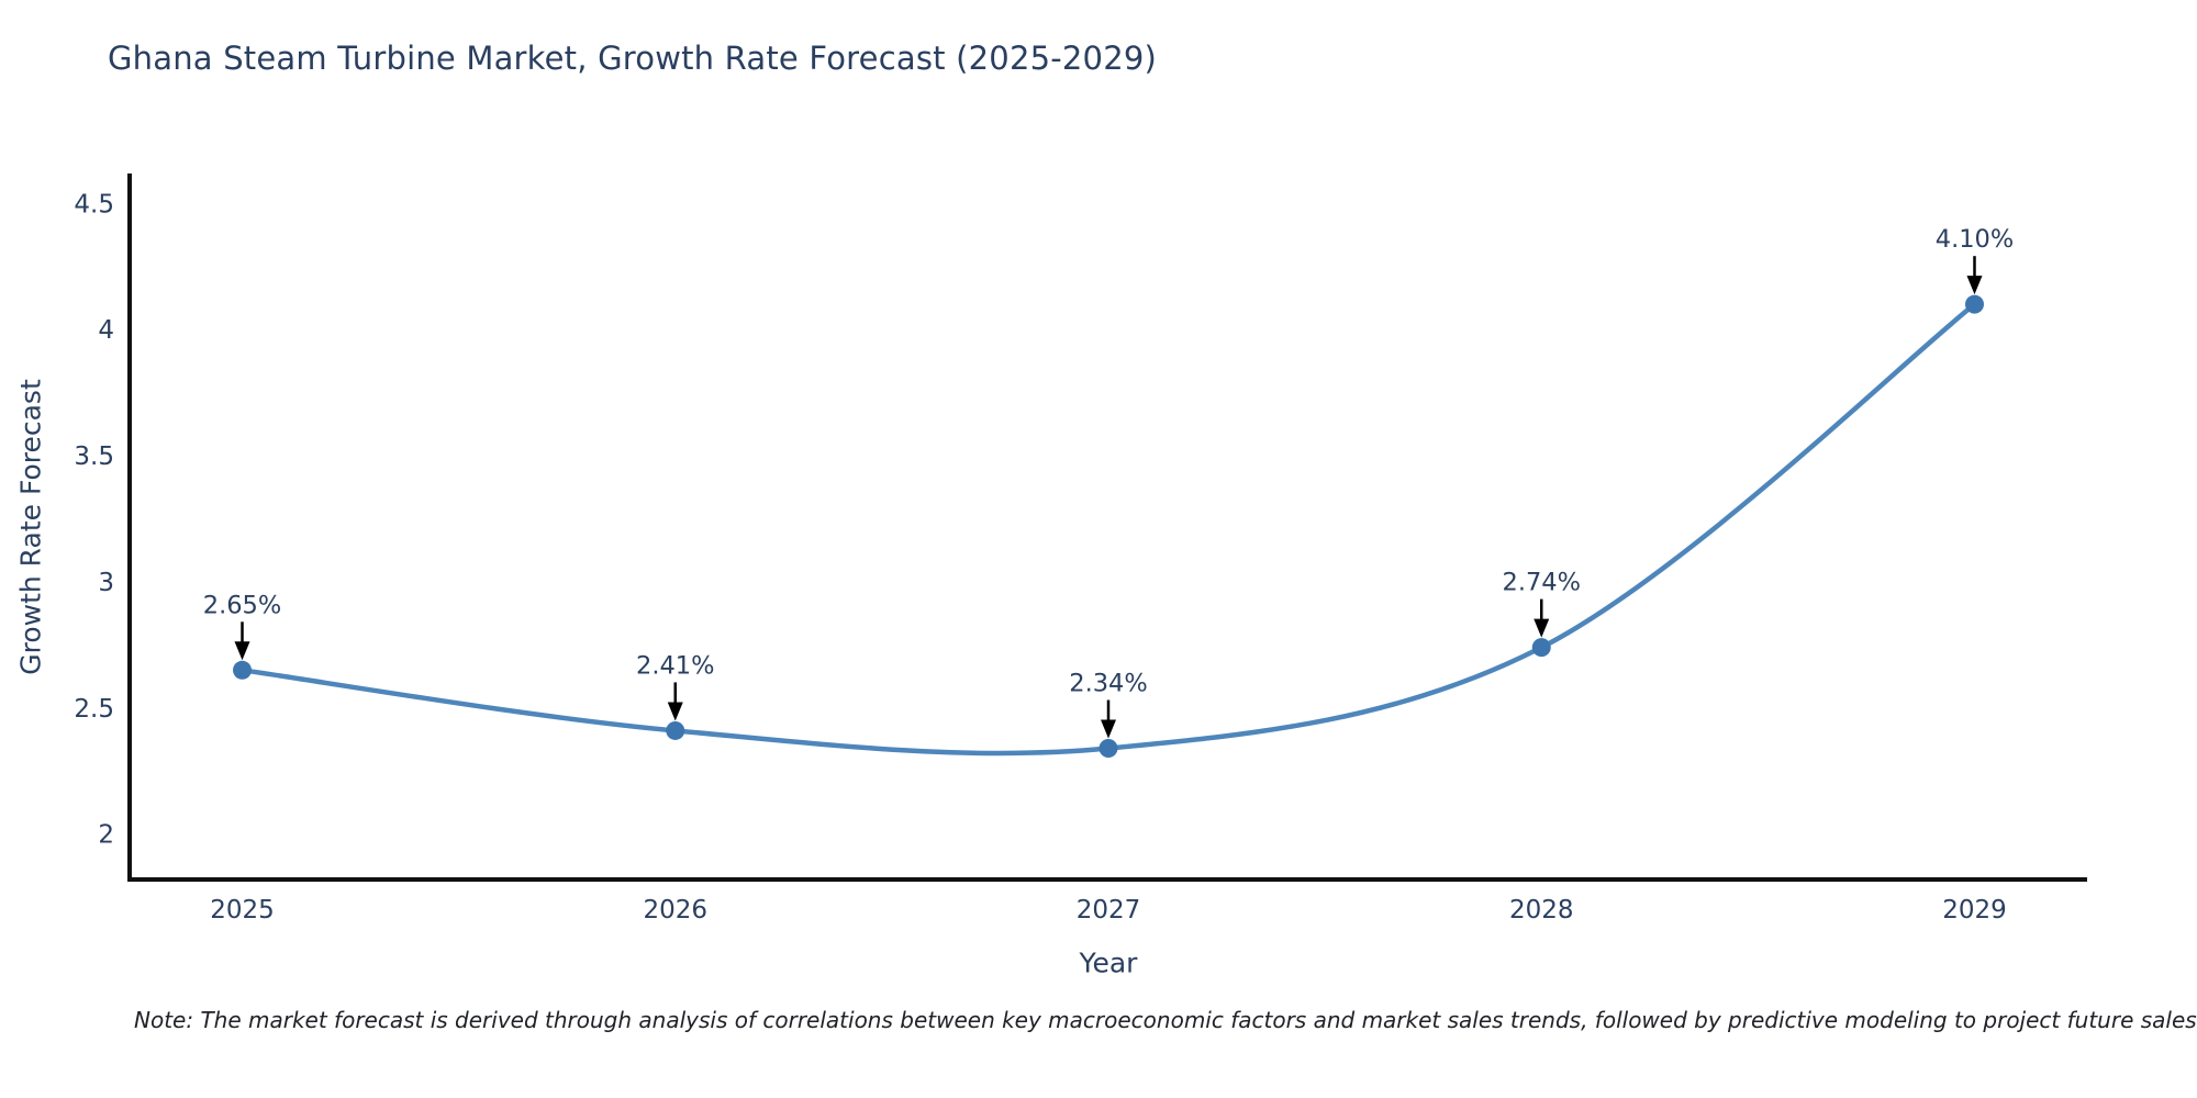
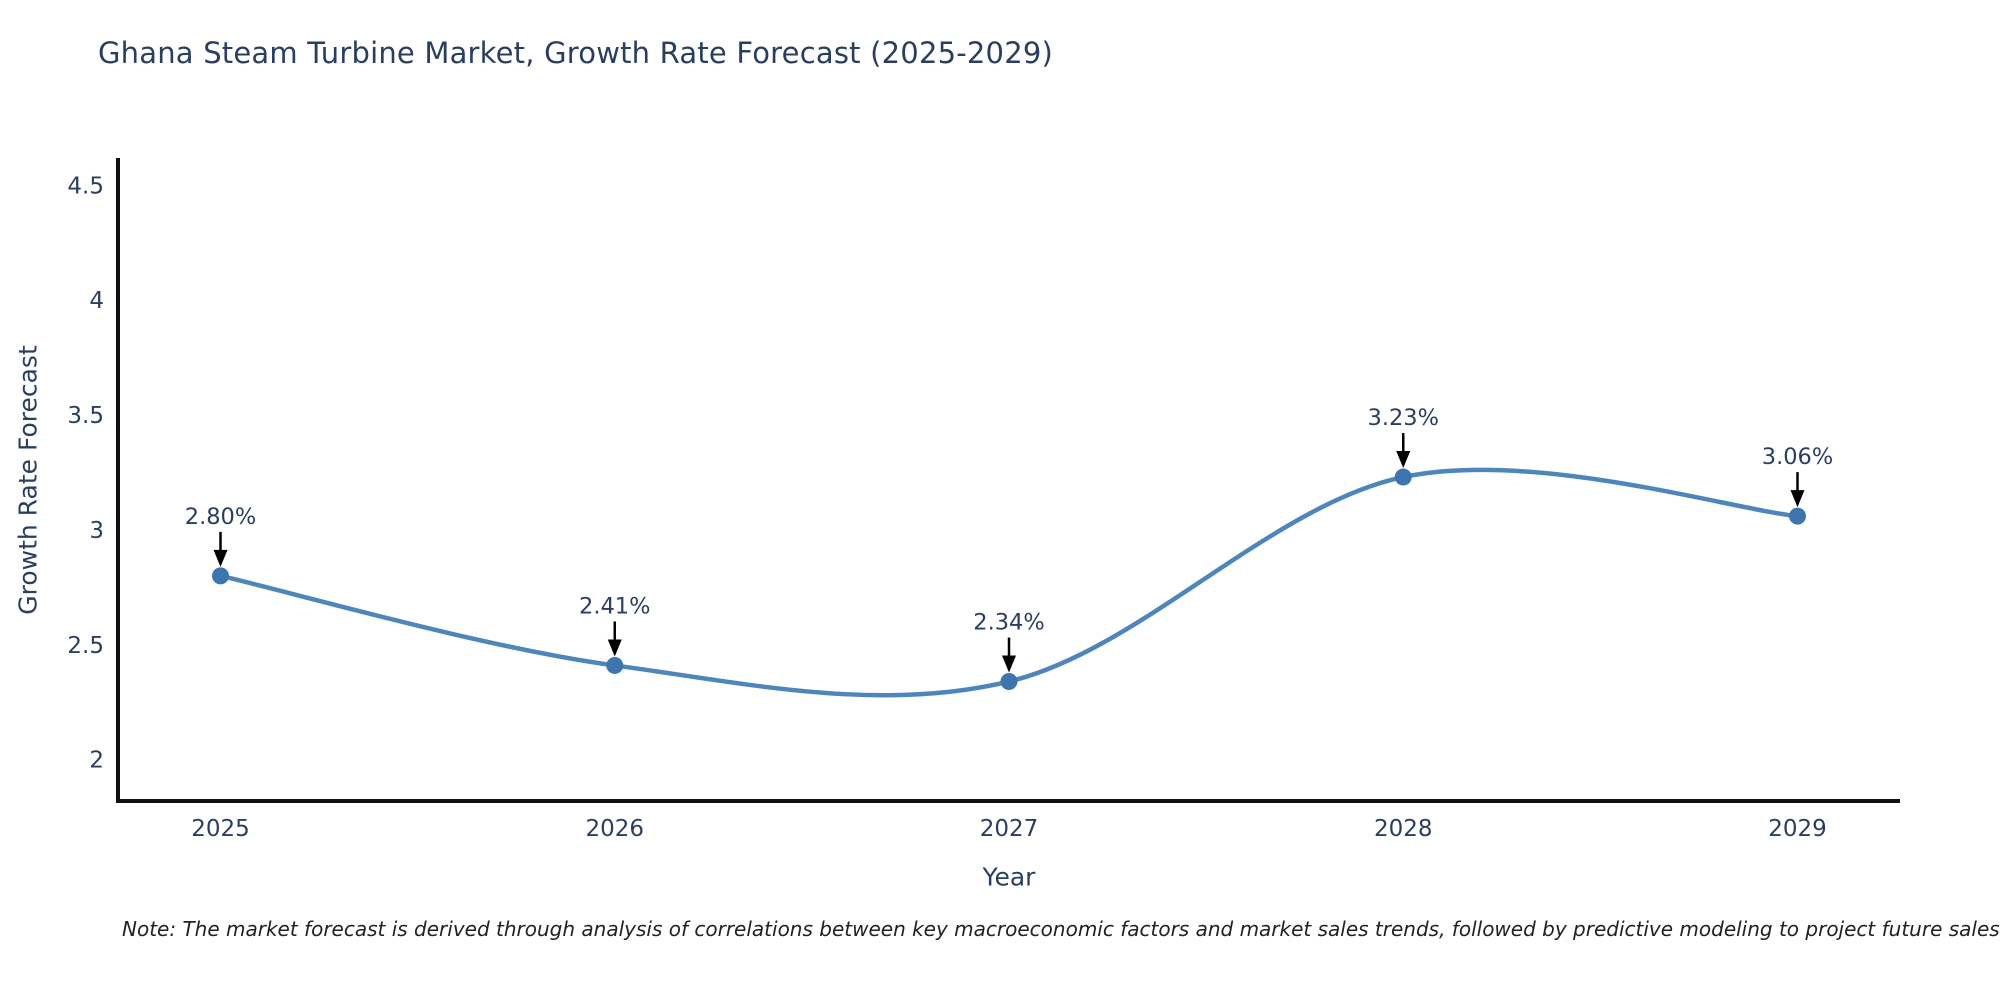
2025: 2.65% -> 2.80%
2028: 2.74% -> 3.23%
2029: 4.10% -> 3.06%
